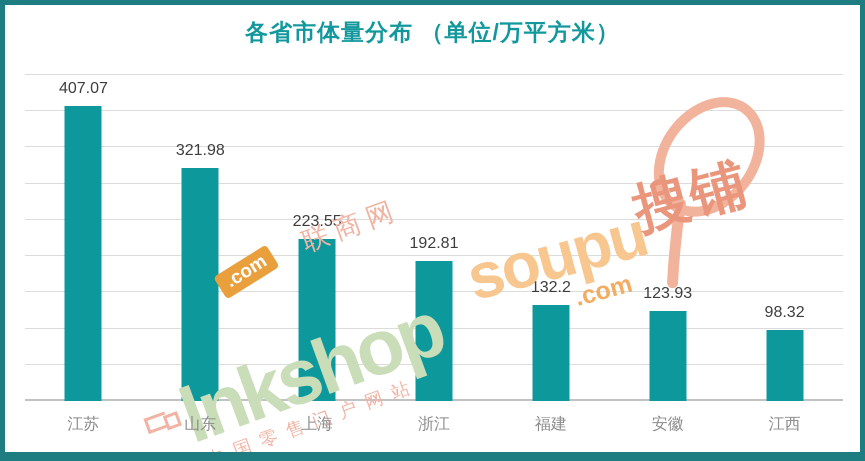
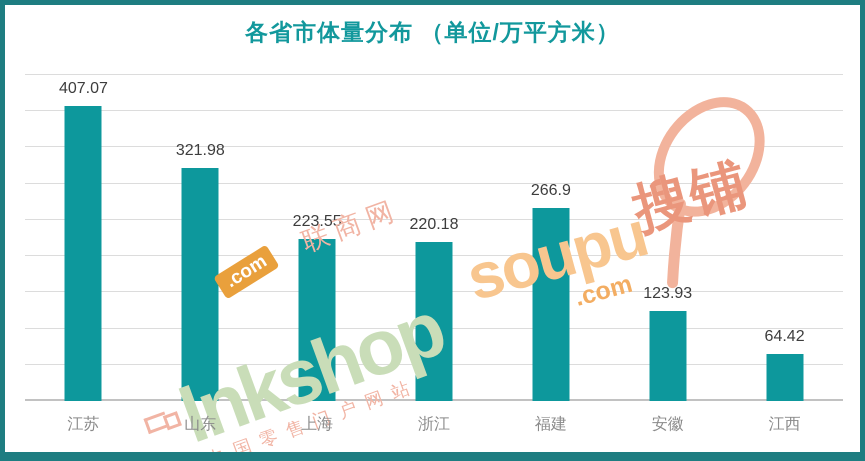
浙江: 192.81 -> 220.18
福建: 132.2 -> 266.9
江西: 98.32 -> 64.42
